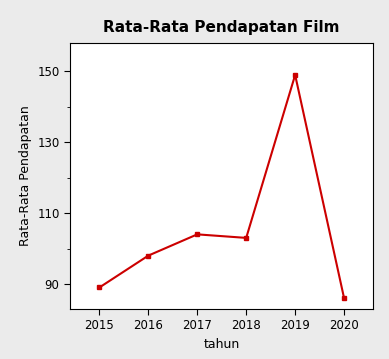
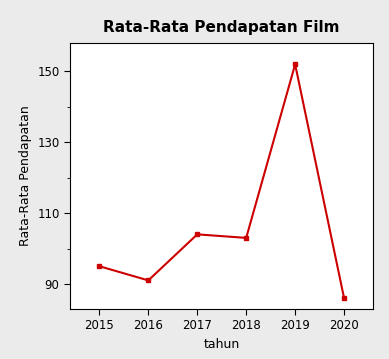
2015: 89 -> 95
2016: 98 -> 91
2019: 149 -> 152
